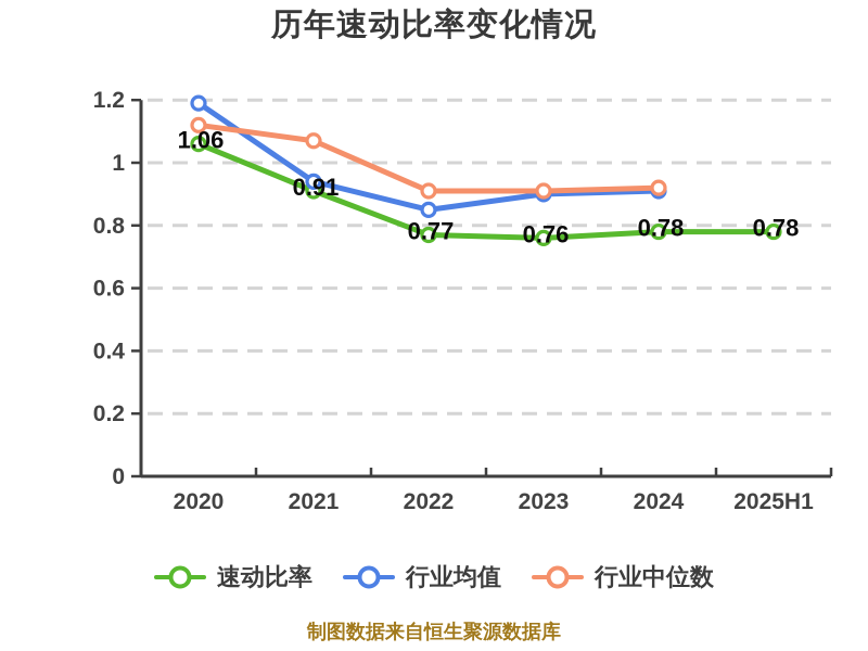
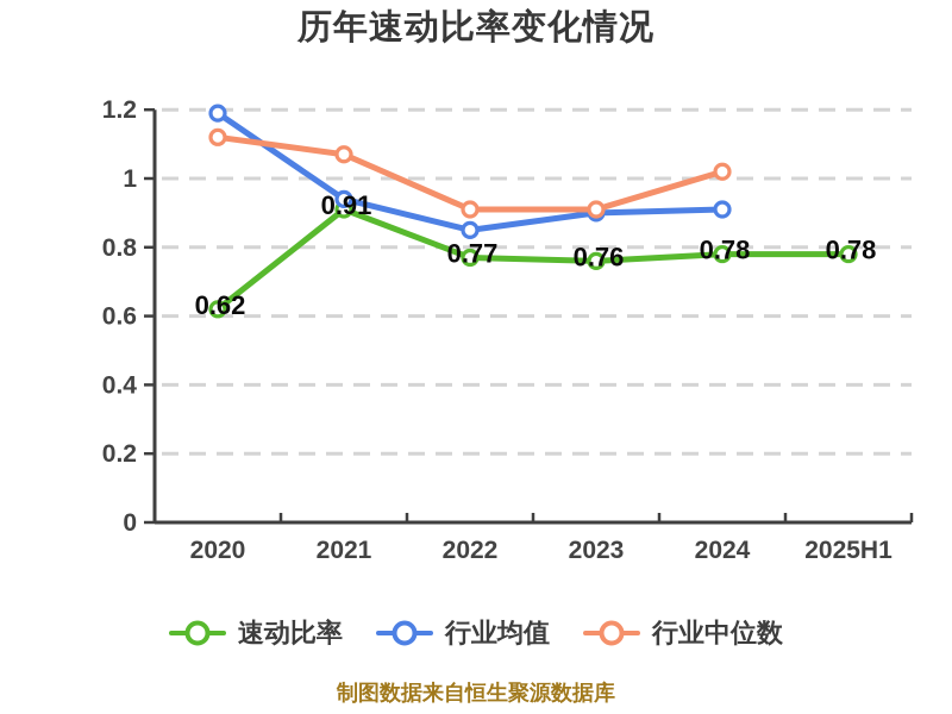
速动比率/2020: 1.06 -> 0.62
行业中位数/2024: 0.92 -> 1.02
